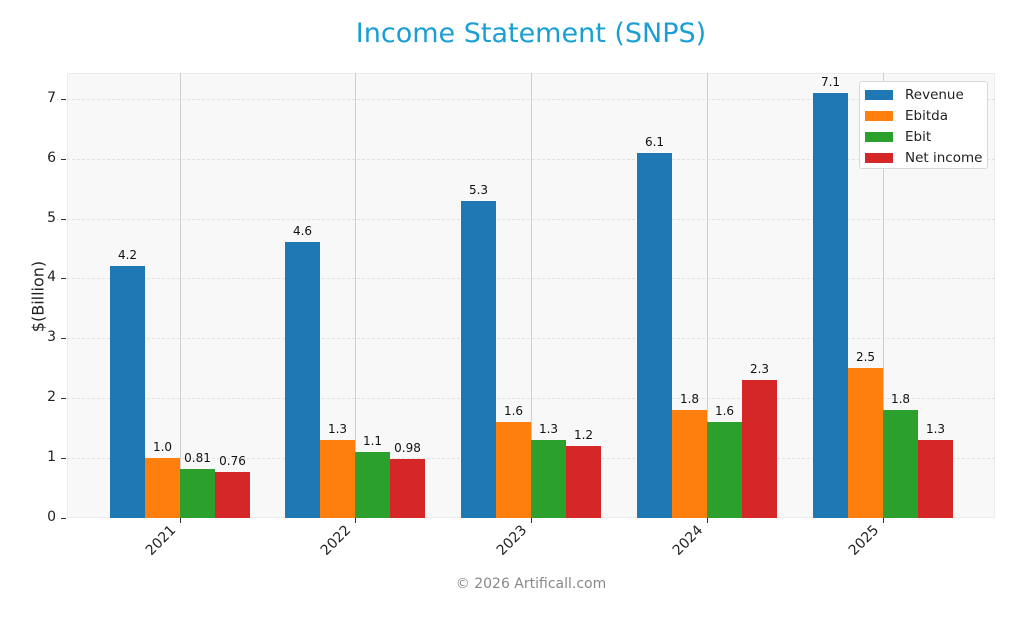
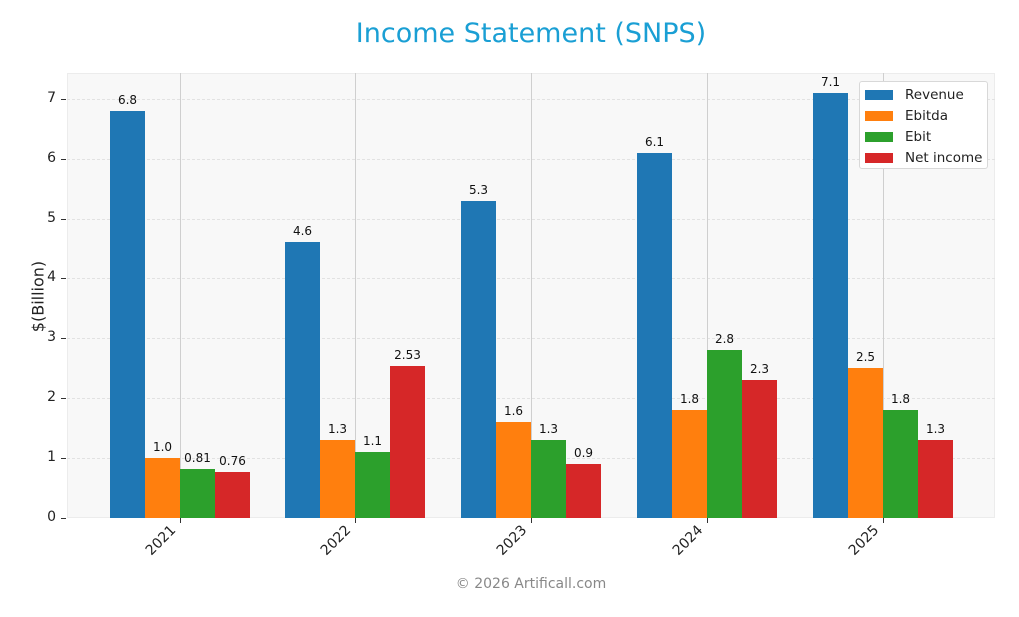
Revenue/2021: 4.2 -> 6.8
Net income/2022: 0.98 -> 2.53
Net income/2023: 1.2 -> 0.9
Ebit/2024: 1.6 -> 2.8
